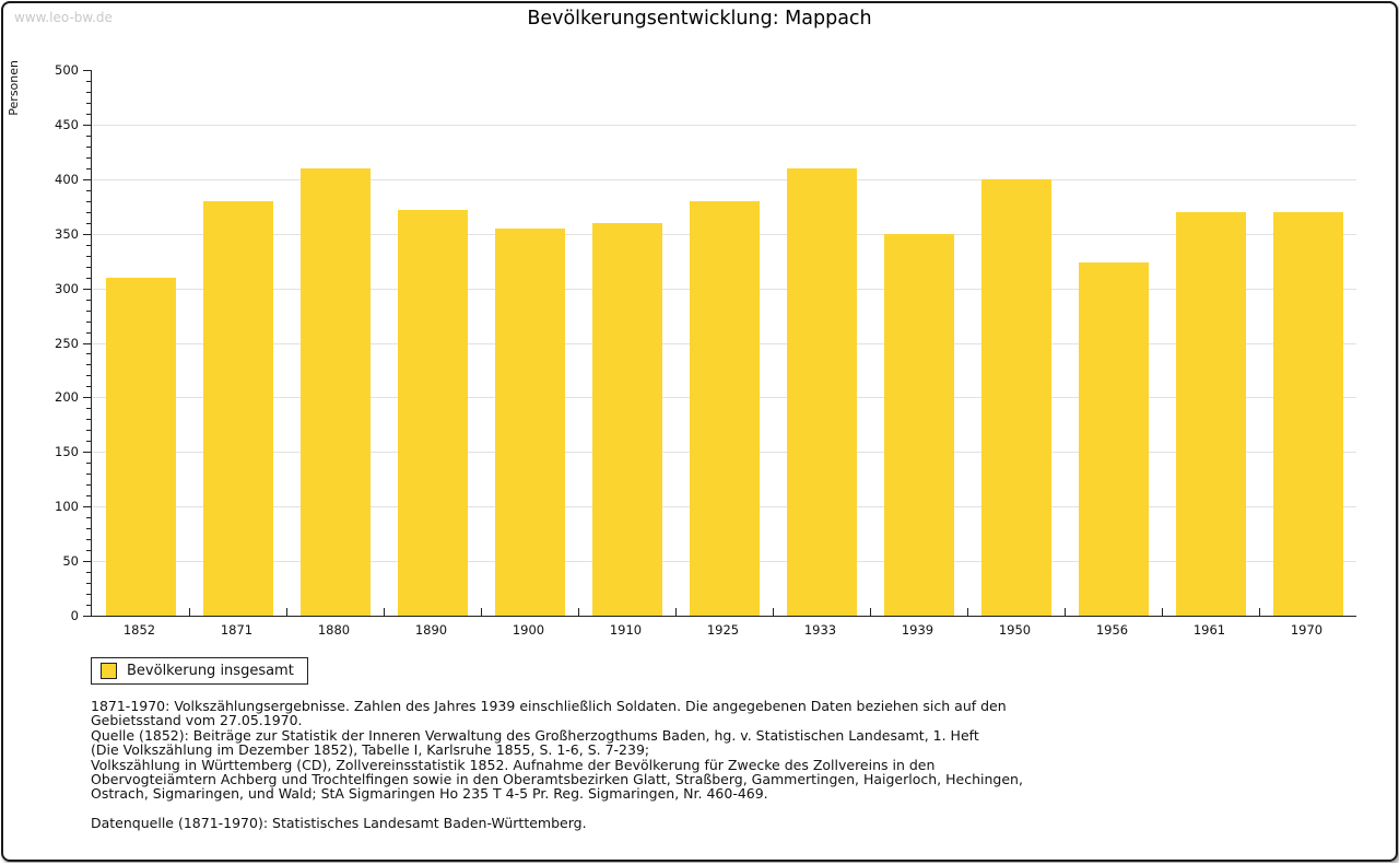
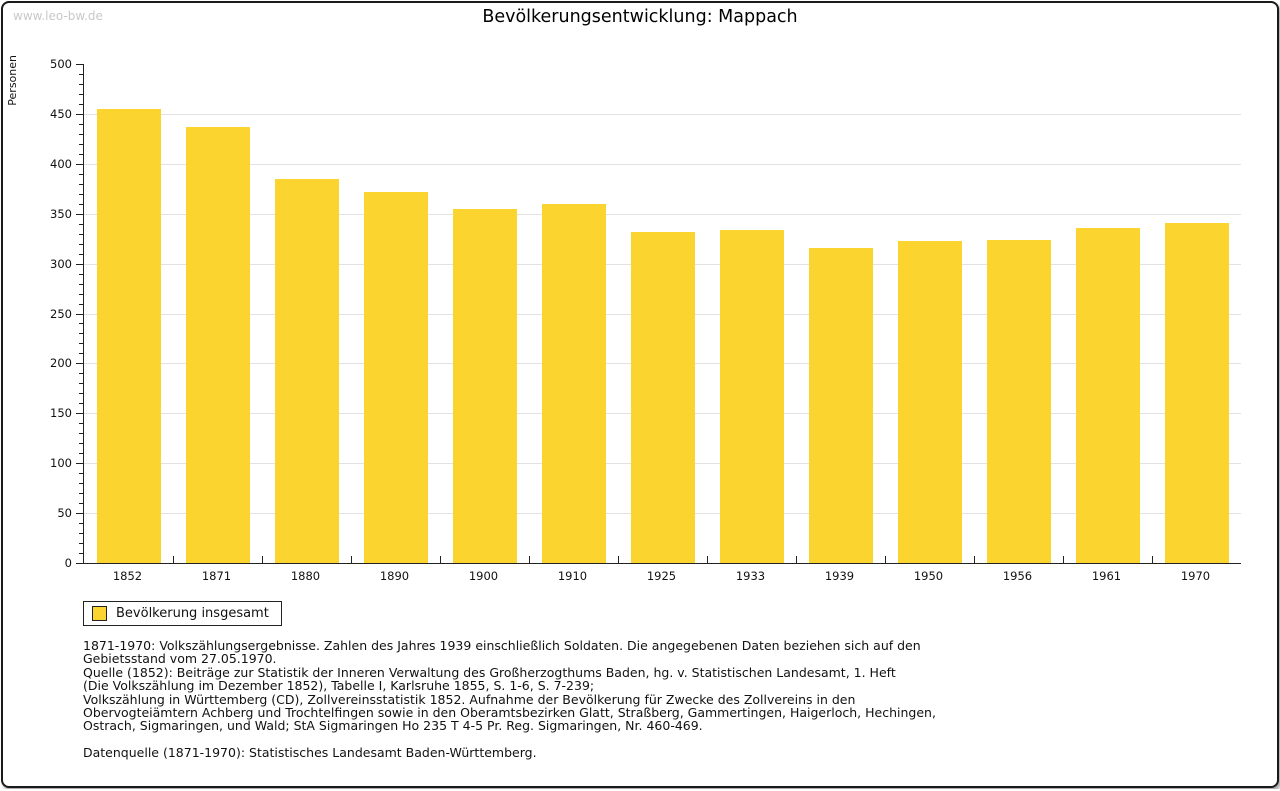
1852: 310 -> 460
1871: 380 -> 440
1880: 410 -> 380
1925: 380 -> 330
1933: 410 -> 330
1939: 350 -> 320
1950: 400 -> 320
1961: 370 -> 340
1970: 370 -> 340
